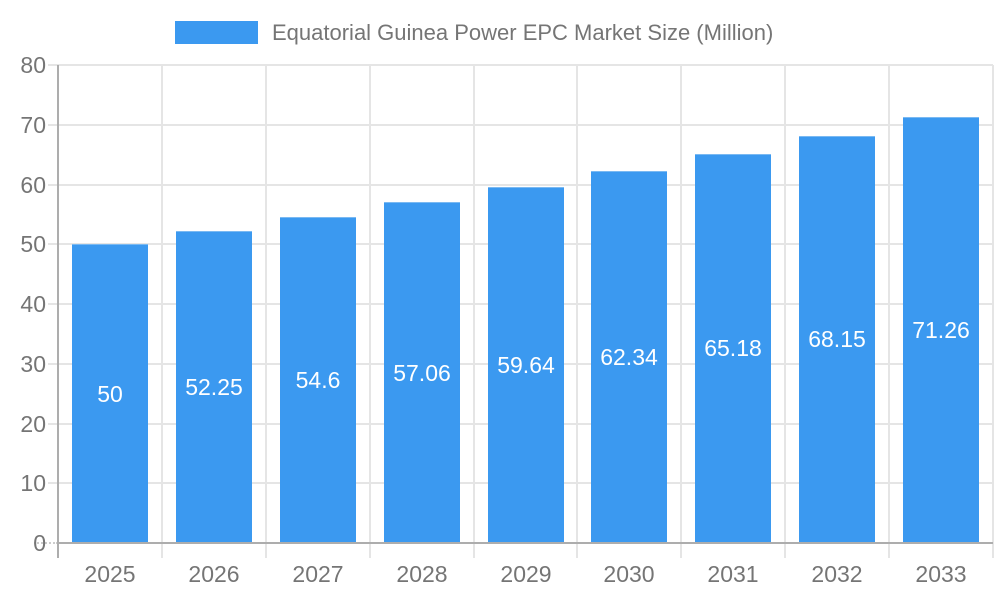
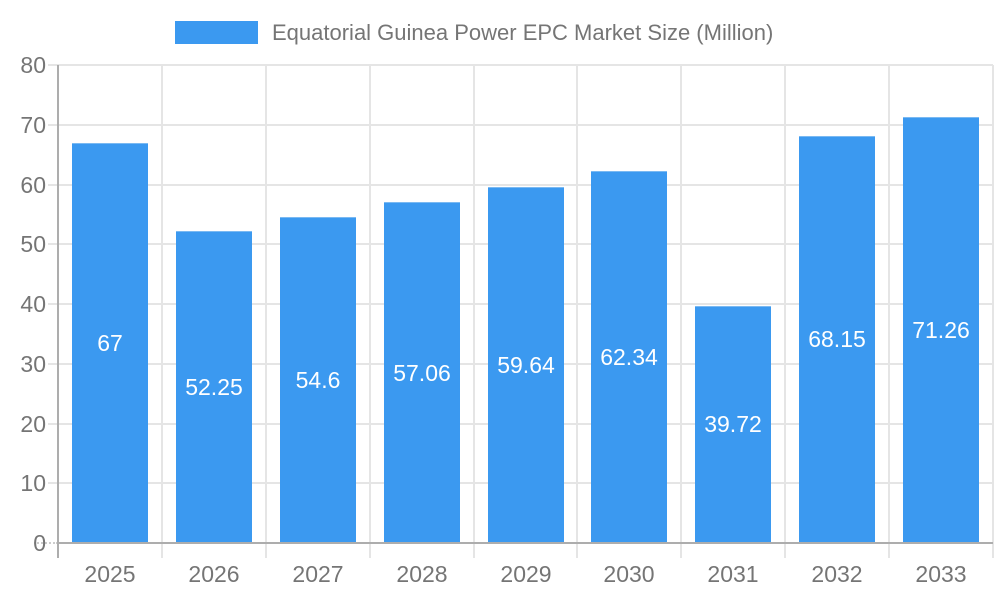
2025: 50 -> 67
2031: 65.18 -> 39.72
